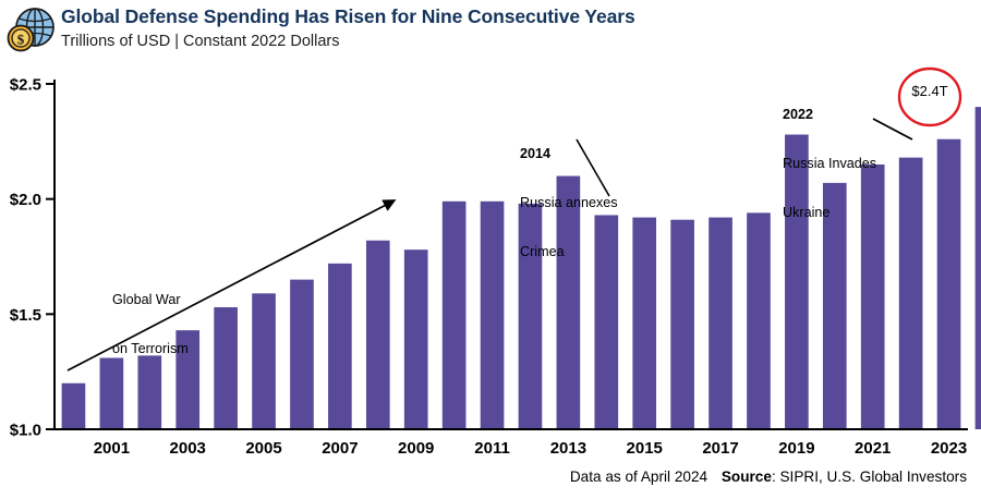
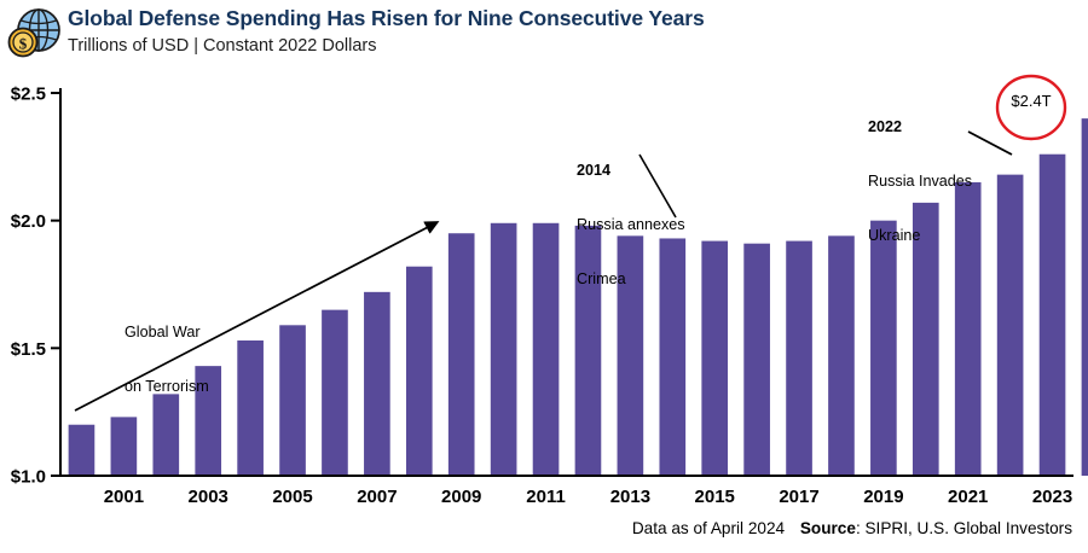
2001: $1.31 -> $1.23
2009: $1.78 -> $1.95
2013: $2.10 -> $1.94
2019: $2.28 -> $2.00
